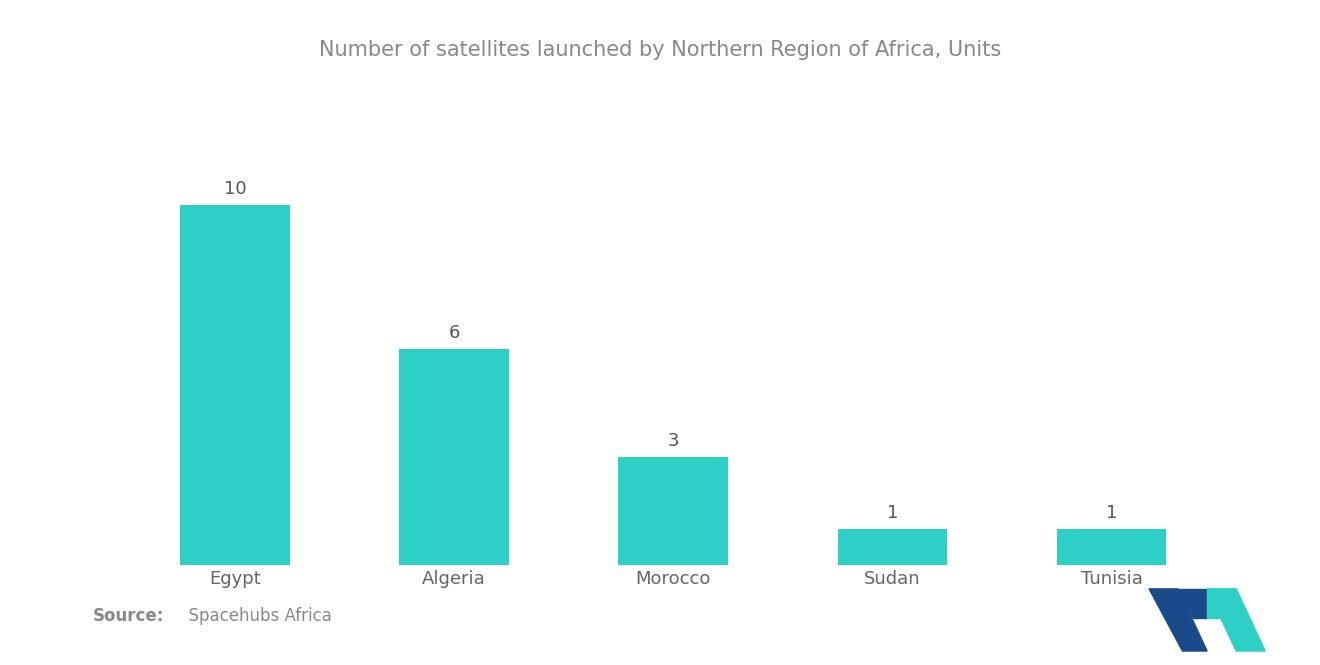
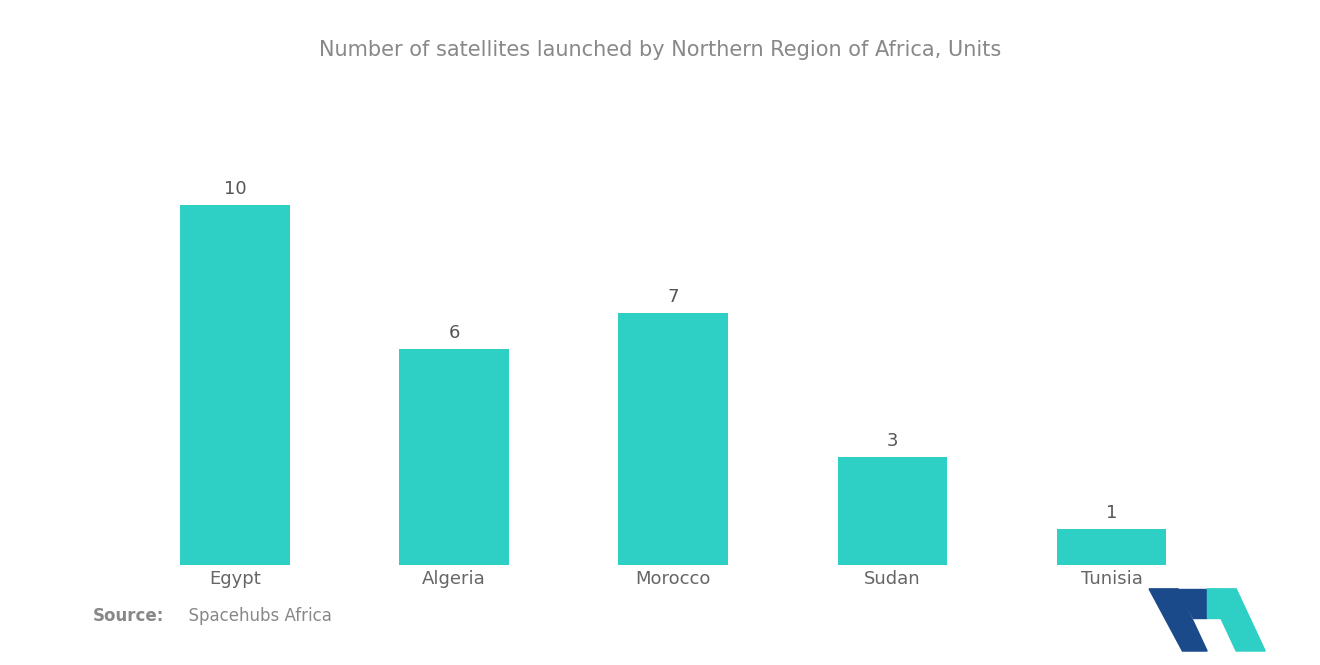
Morocco: 3 -> 7
Sudan: 1 -> 3
